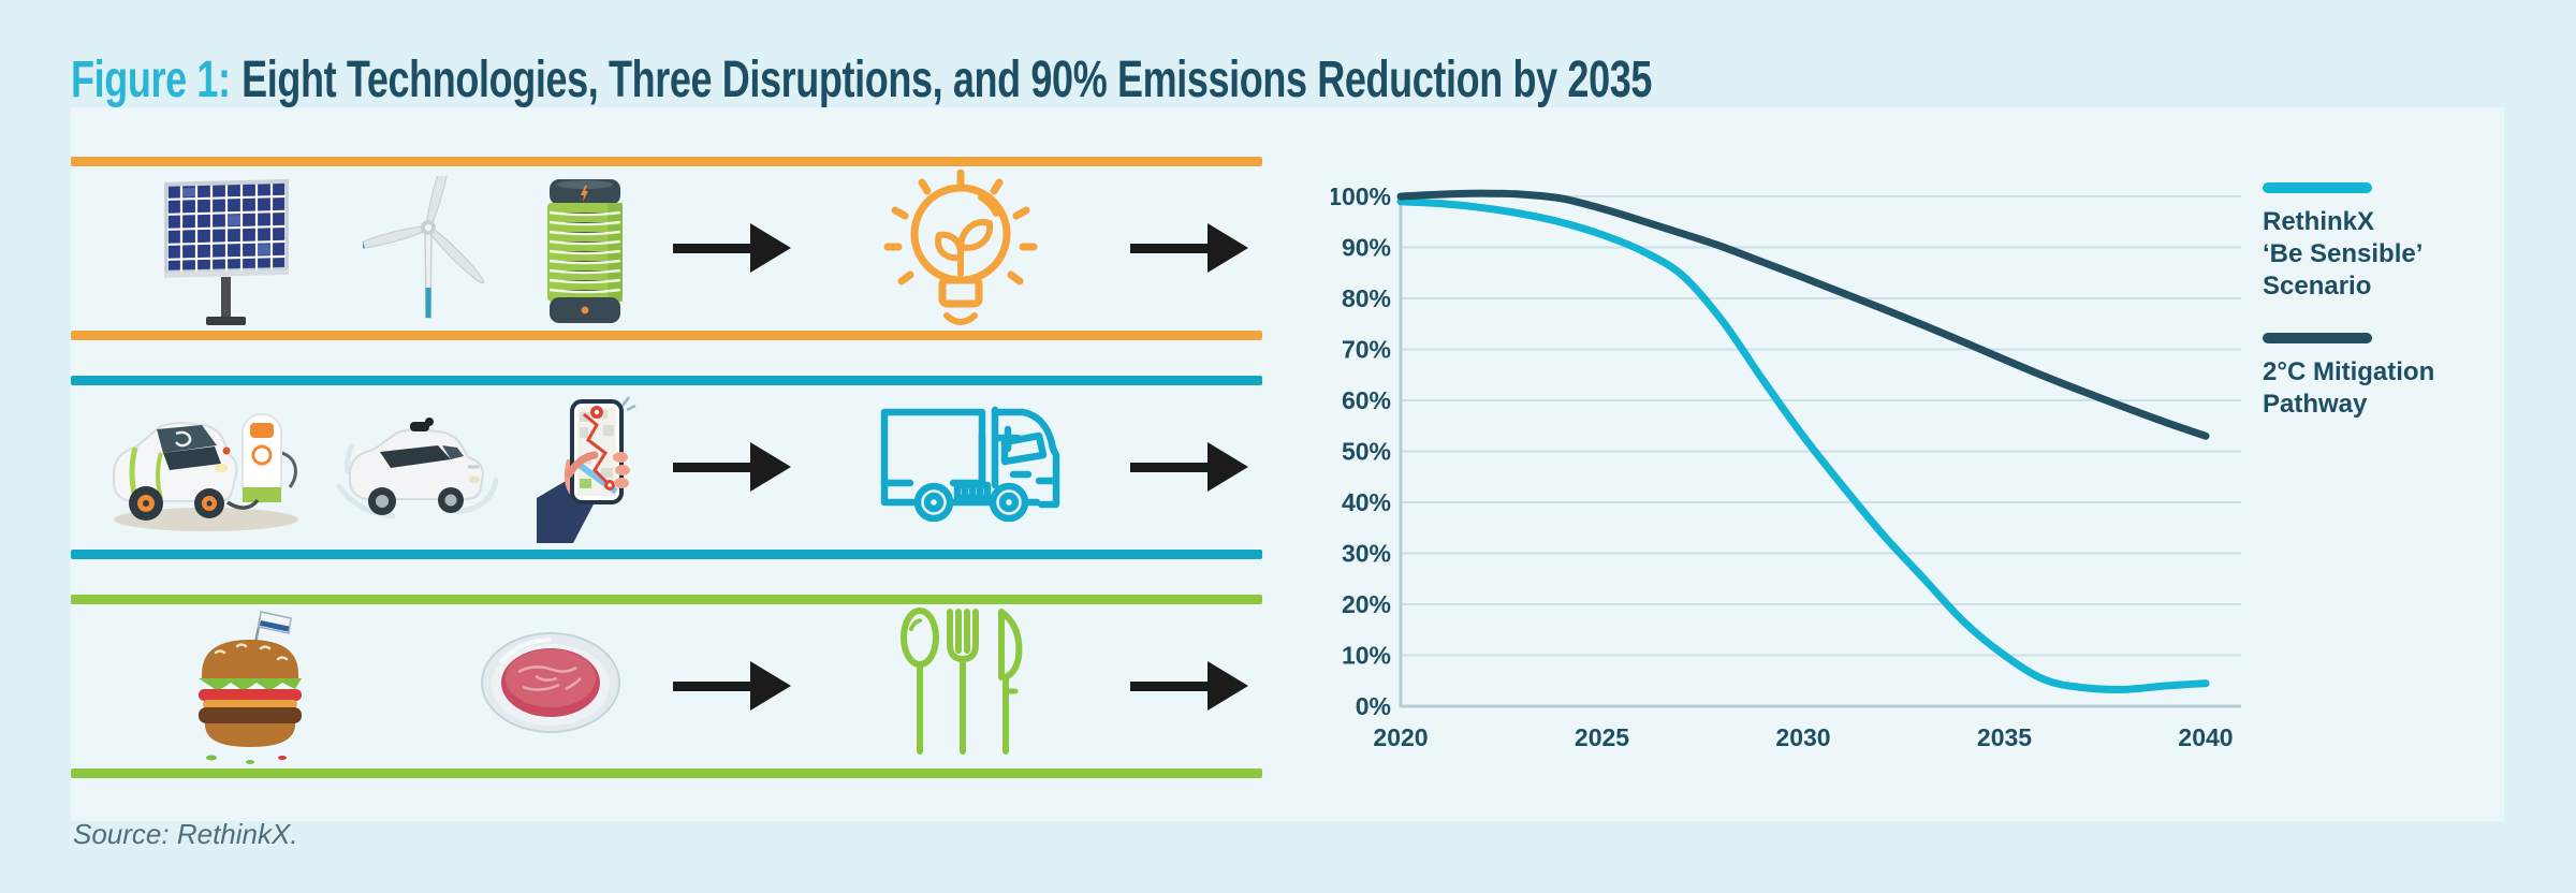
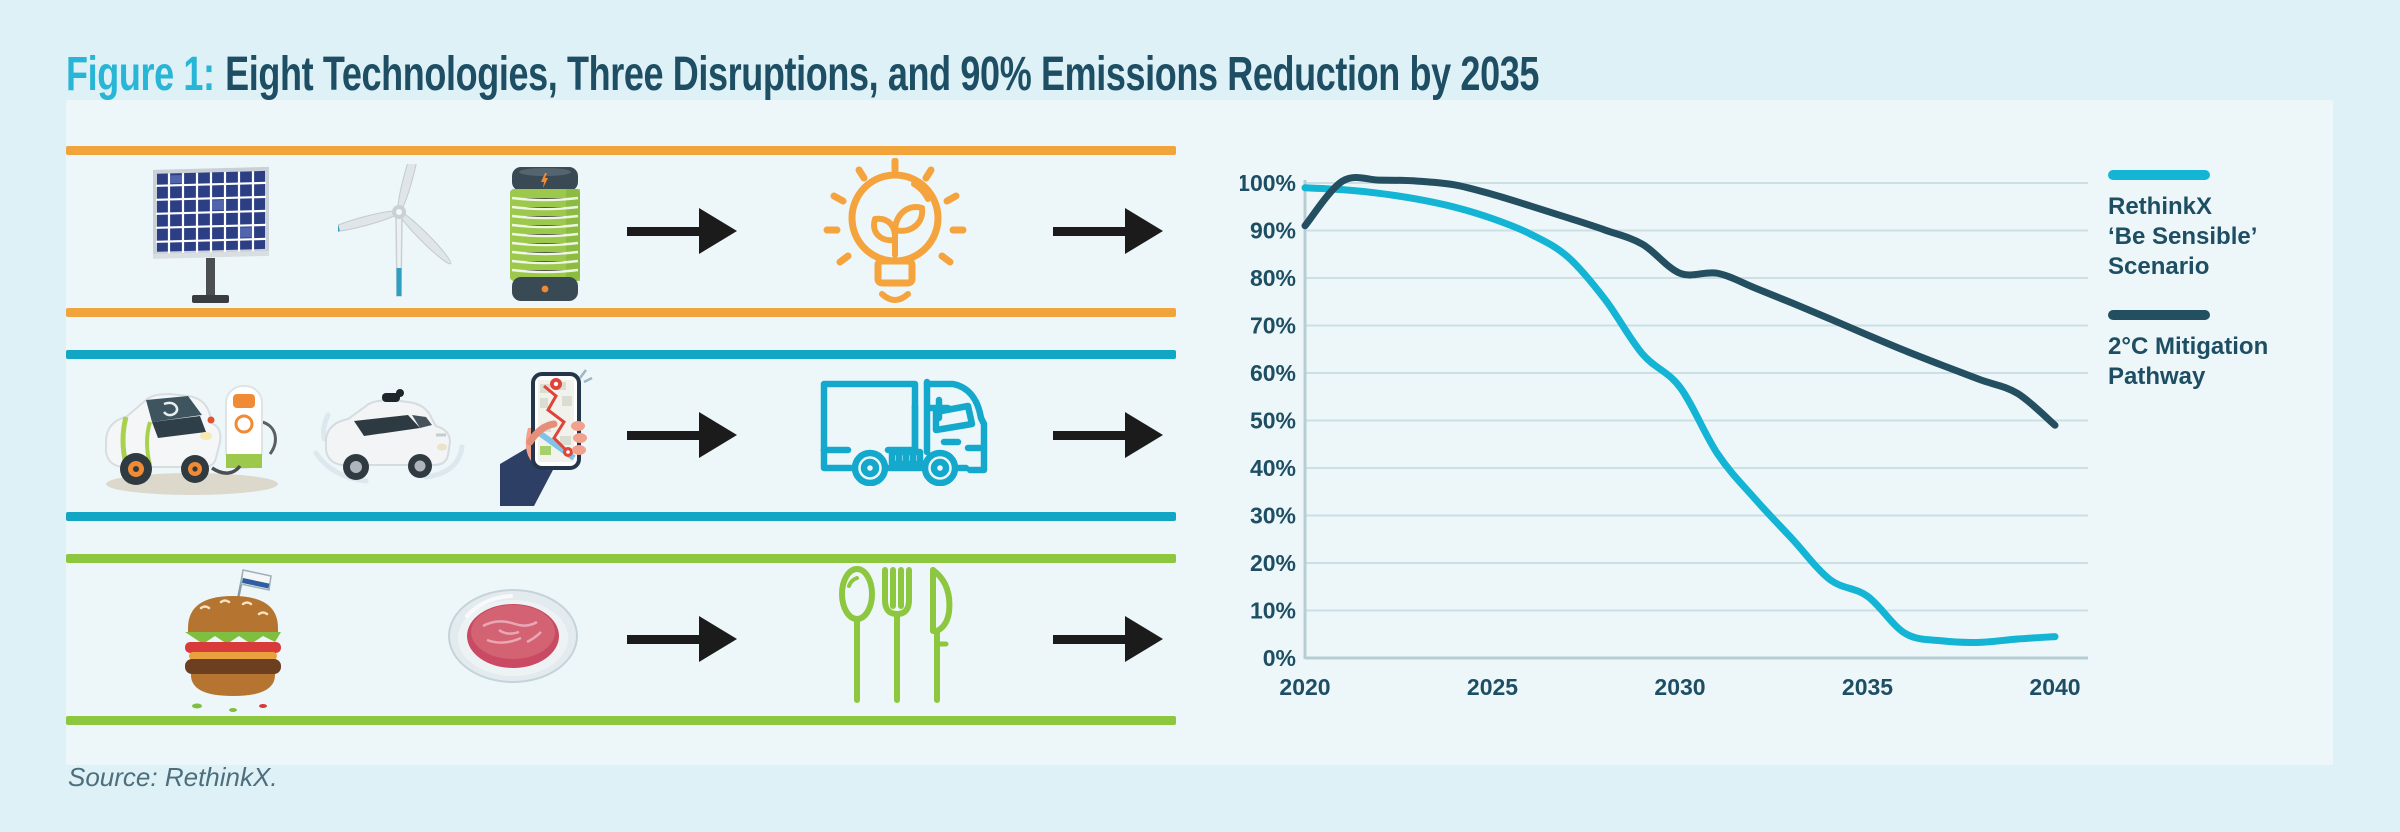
2°C Mitigation Pathway/2020: 100% -> 91%
RethinkX ‘Be Sensible’ Scenario/2030: 53% -> 57%
2°C Mitigation Pathway/2030: 84% -> 81%
RethinkX ‘Be Sensible’ Scenario/2035: 10% -> 13%
2°C Mitigation Pathway/2040: 53% -> 49%
